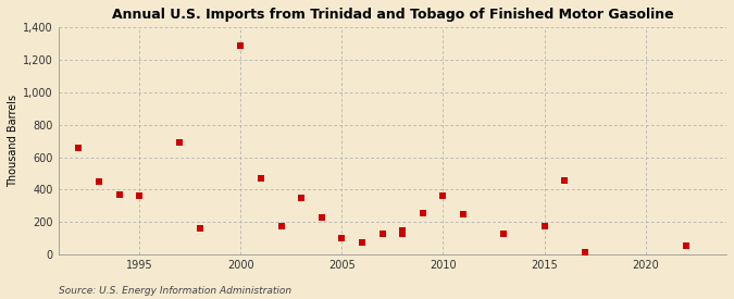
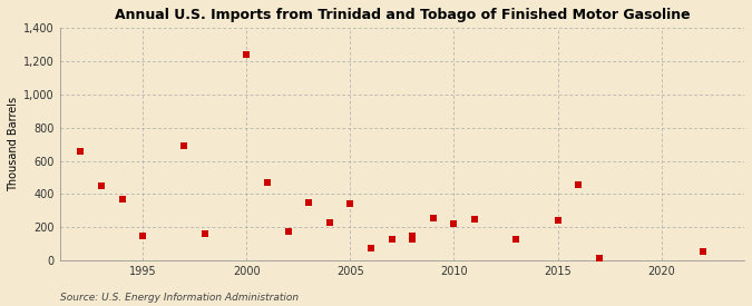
1995: 360 -> 150
2000: 1,290 -> 1,240
2005: 100 -> 340
2010: 360 -> 220
2015: 180 -> 240
